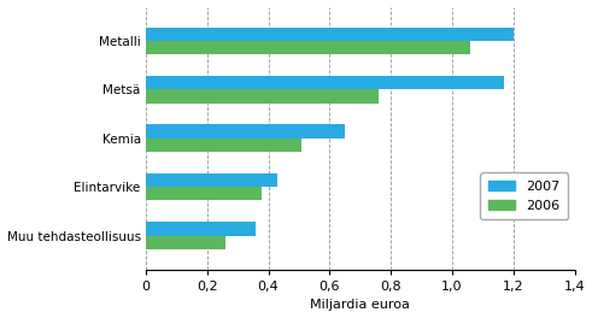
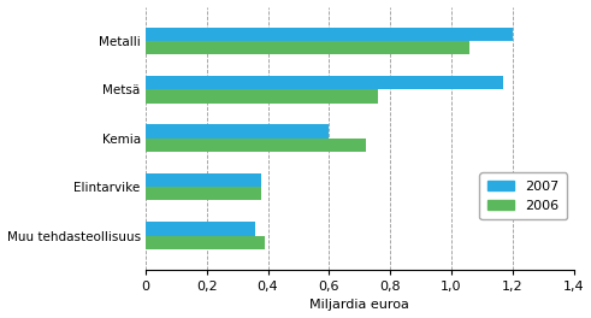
2007/Kemia: 0,65 -> 0,60
2006/Kemia: 0,51 -> 0,72
2007/Elintarvike: 0,43 -> 0,38
2006/Muu tehdasteollisuus: 0,26 -> 0,39
